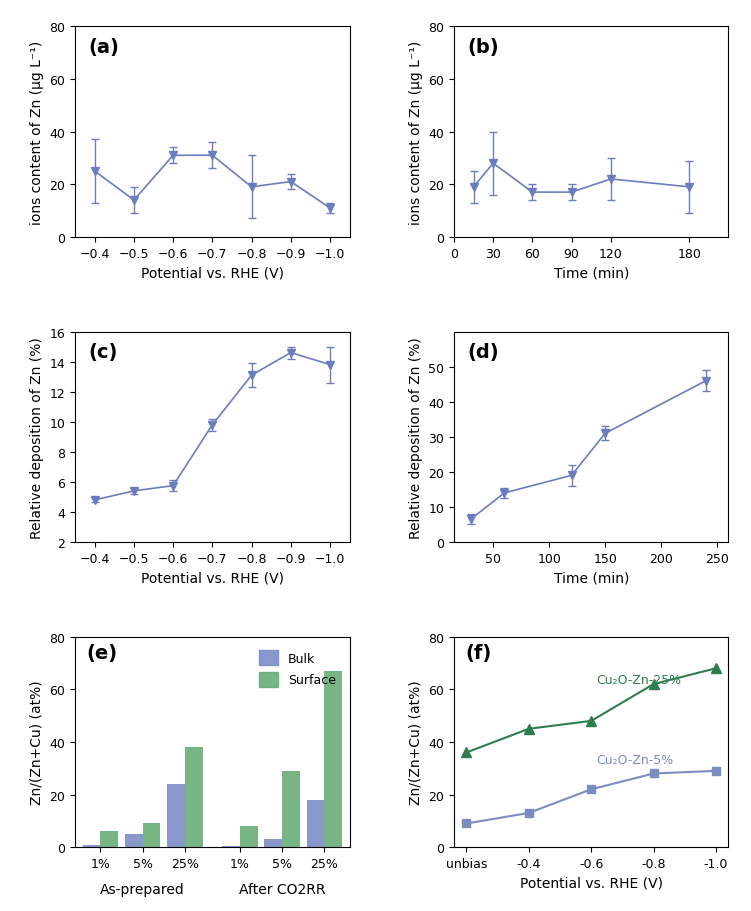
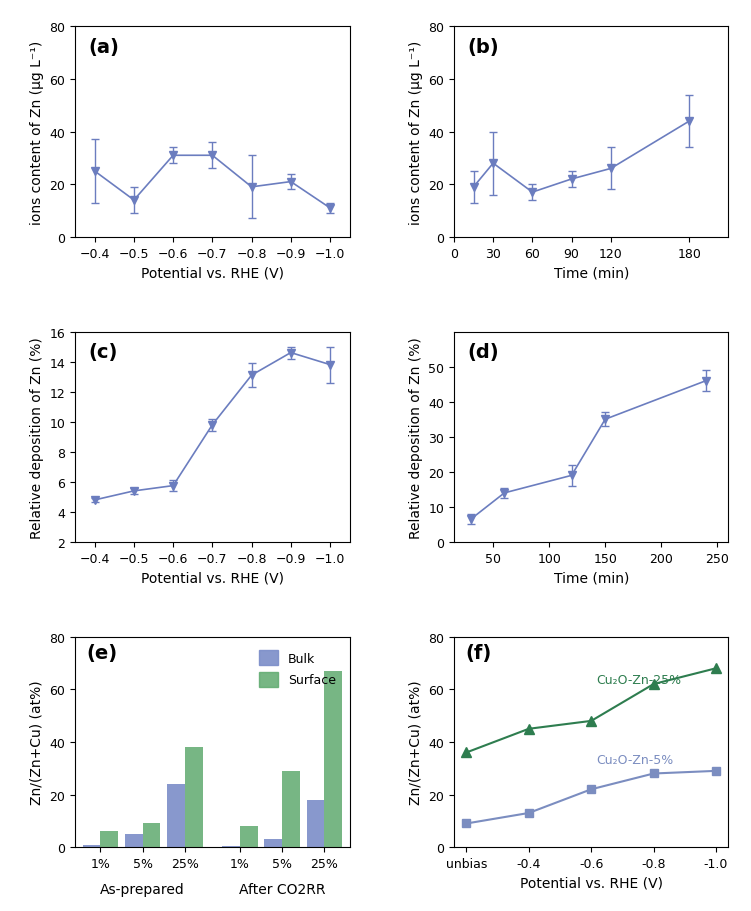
90: 17 -> 22
120: 22 -> 26
180: 19 -> 44
150: 31.0 -> 35.0
